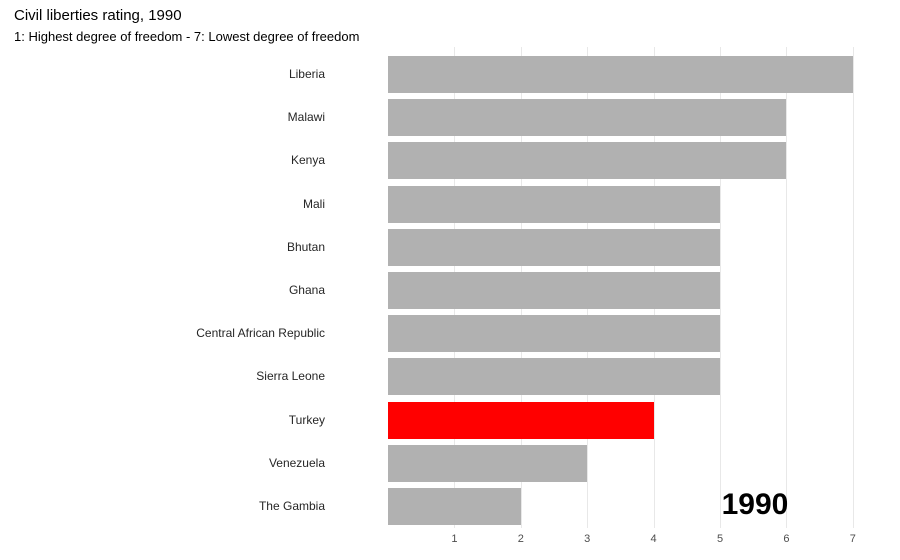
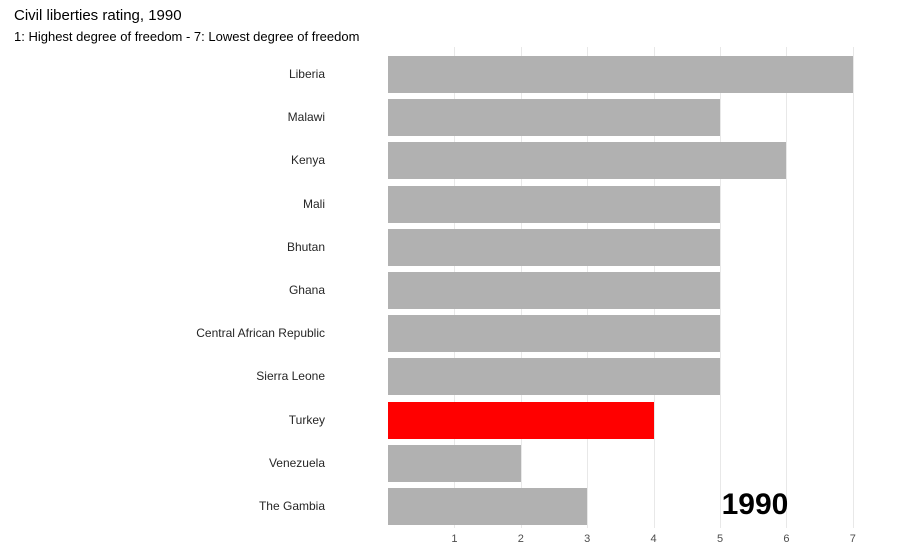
Malawi: 6 -> 5
Venezuela: 3 -> 2
The Gambia: 2 -> 3
